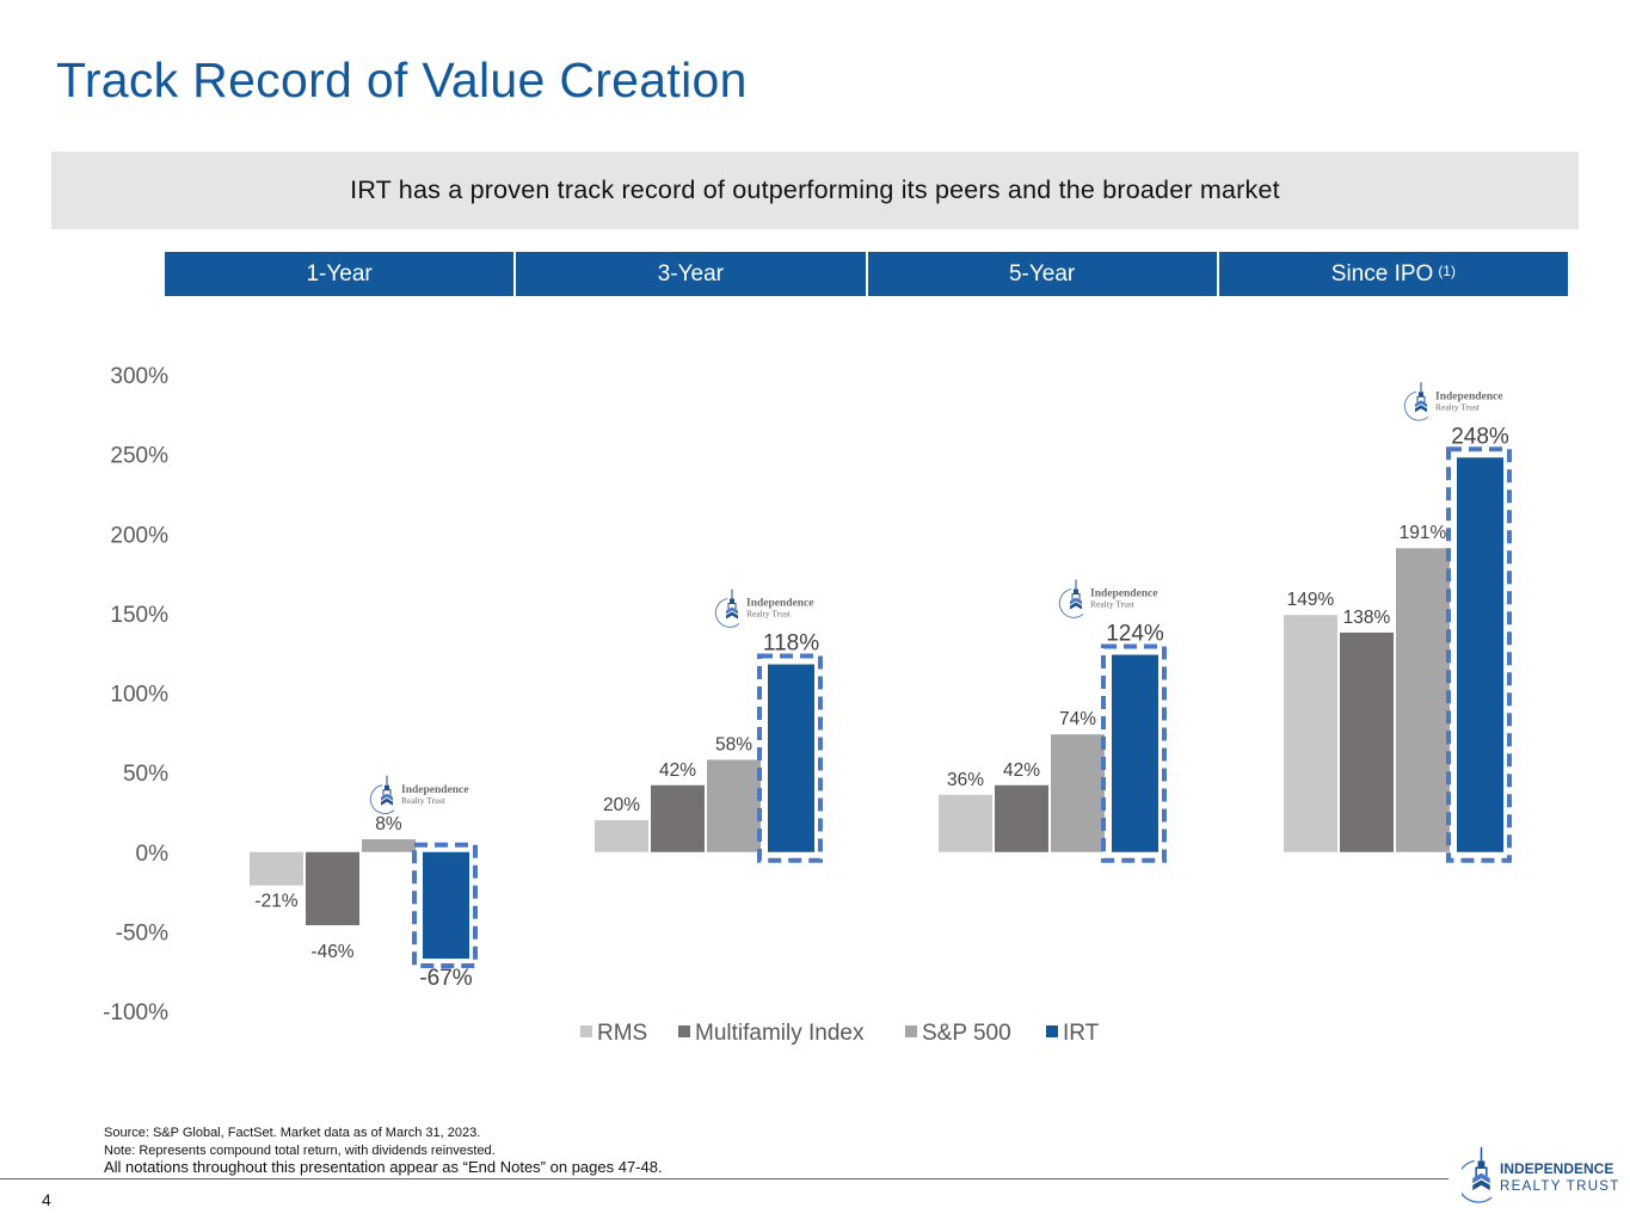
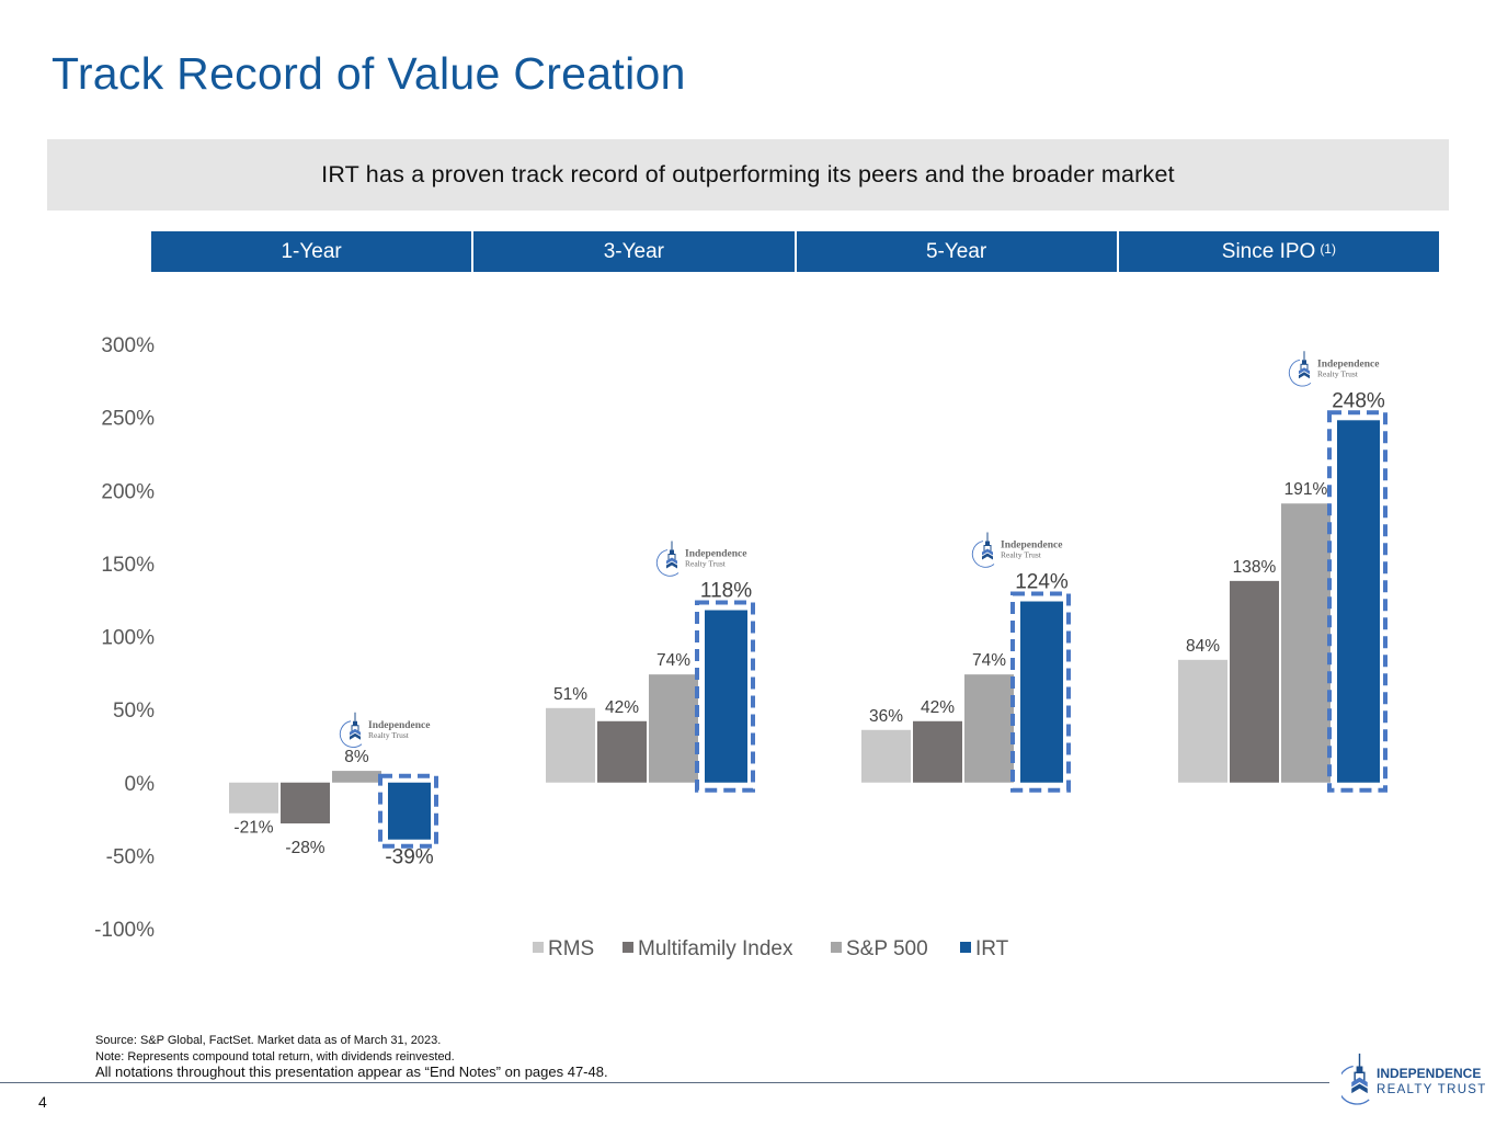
Multifamily Index/1-Year: -46% -> -28%
IRT/1-Year: -67% -> -39%
RMS/3-Year: 20% -> 51%
S&P 500/3-Year: 58% -> 74%
RMS/Since IPO: 149% -> 84%
